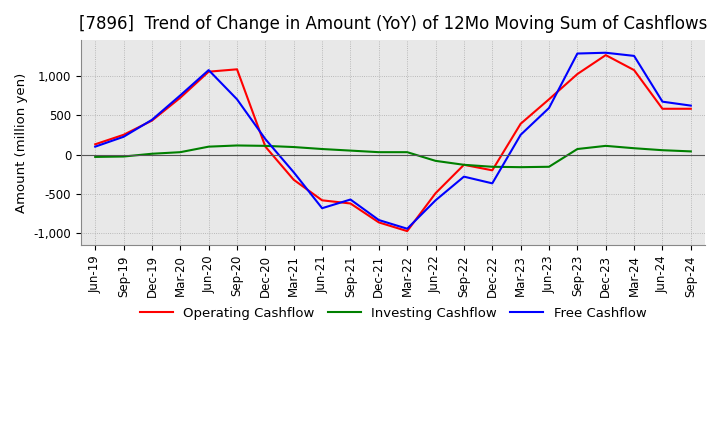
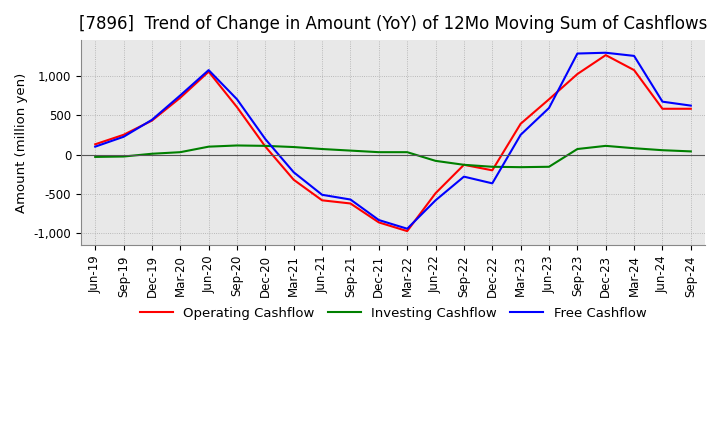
Operating Cashflow/Sep-20: 1,080 -> 600
Free Cashflow/Jun-21: -680 -> -510
